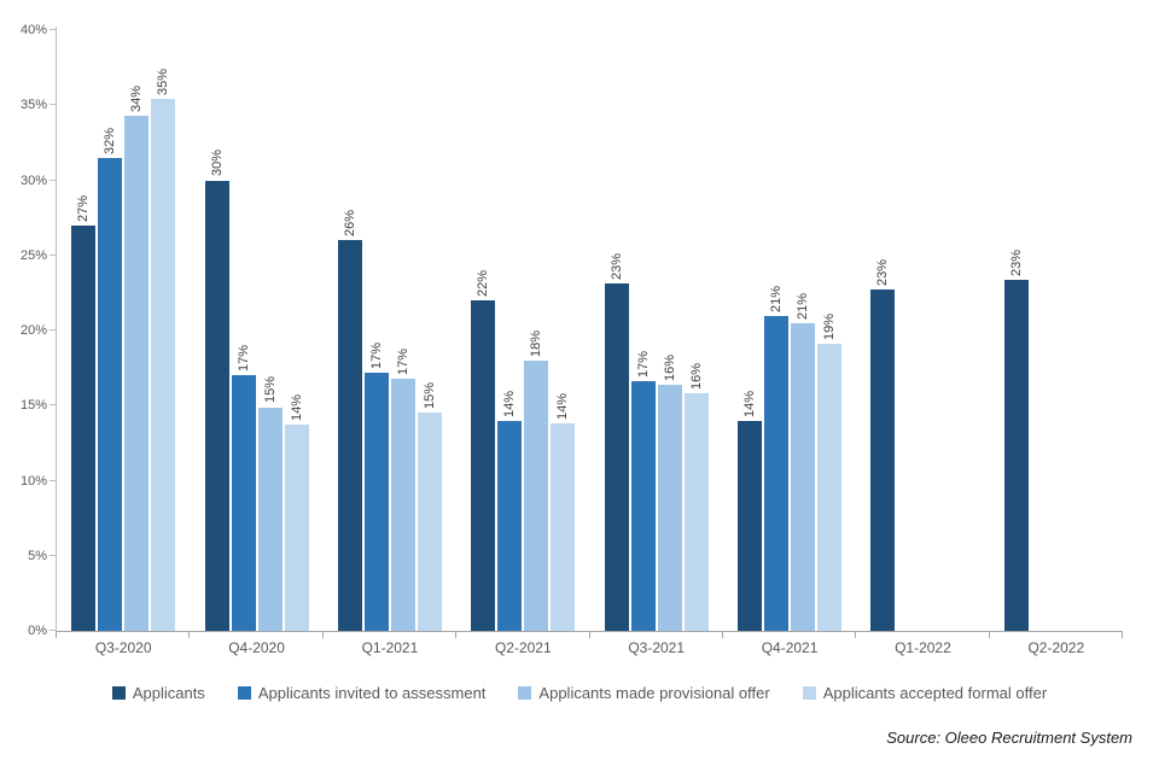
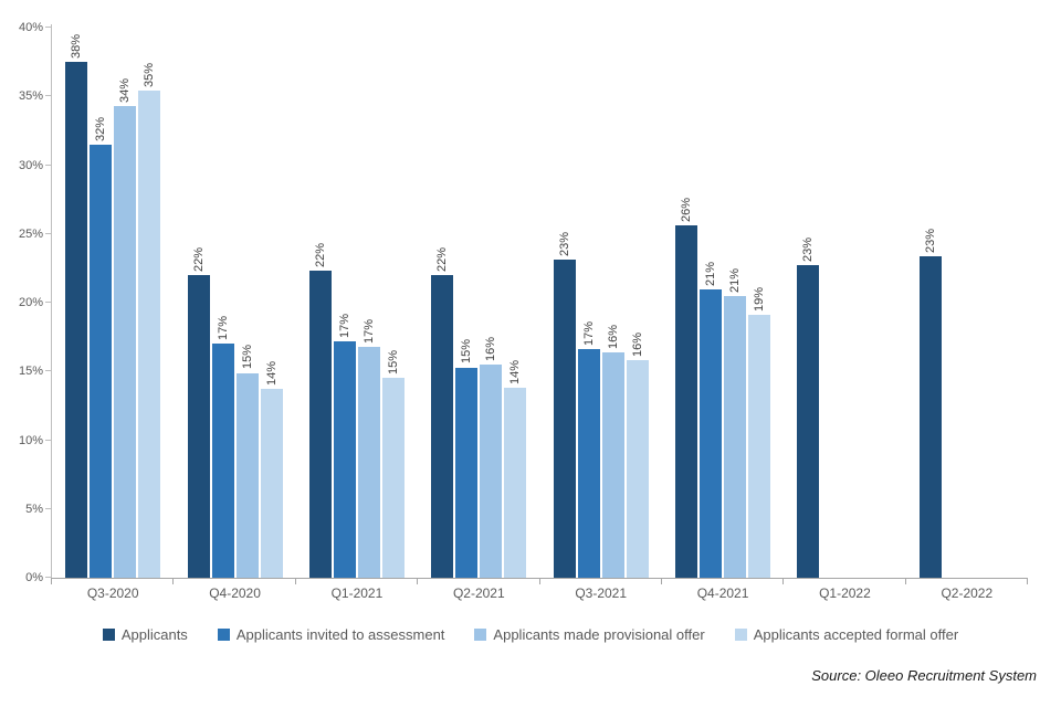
Applicants/Q3-2020: 27% -> 38%
Applicants/Q4-2020: 30% -> 22%
Applicants/Q1-2021: 26% -> 22%
Applicants invited to assessment/Q2-2021: 14% -> 15%
Applicants made provisional offer/Q2-2021: 18% -> 16%
Applicants/Q4-2021: 14% -> 26%
